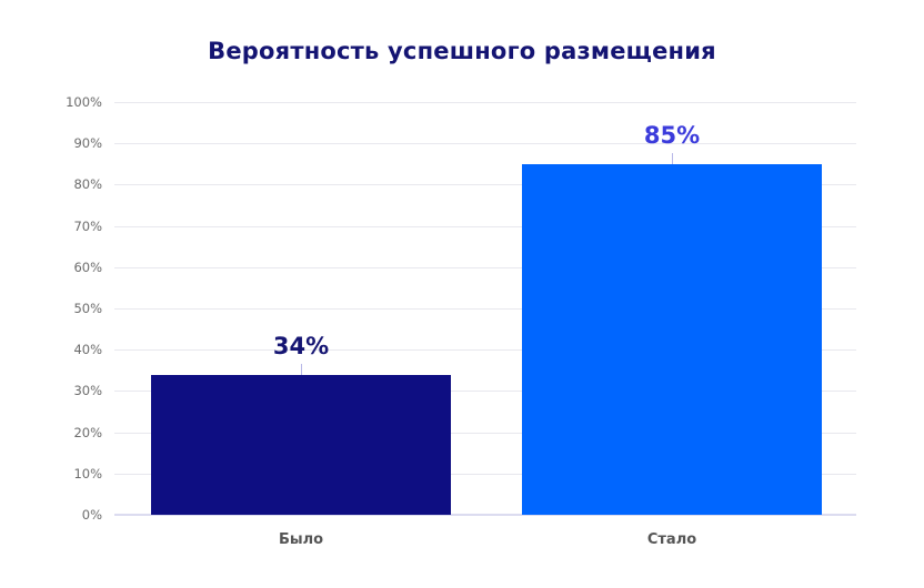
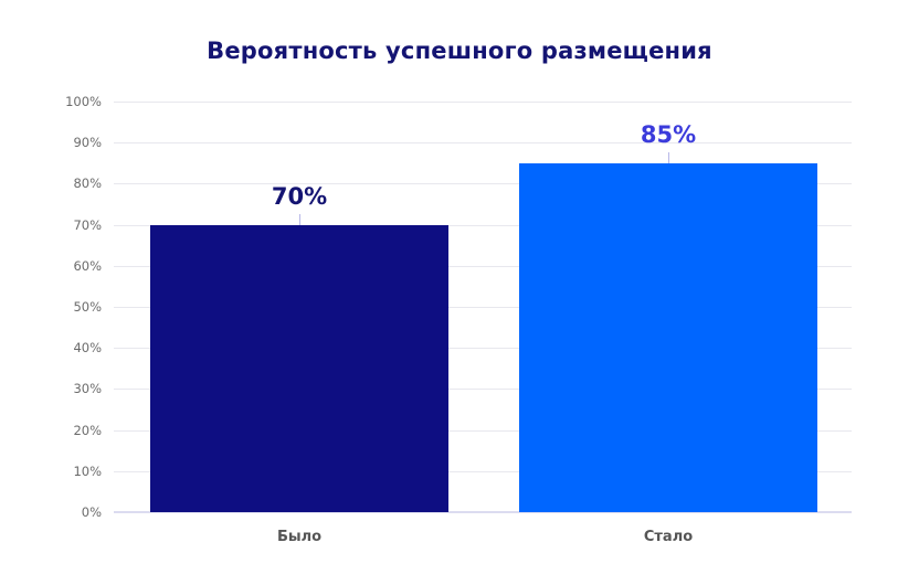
Было: 34% -> 70%
